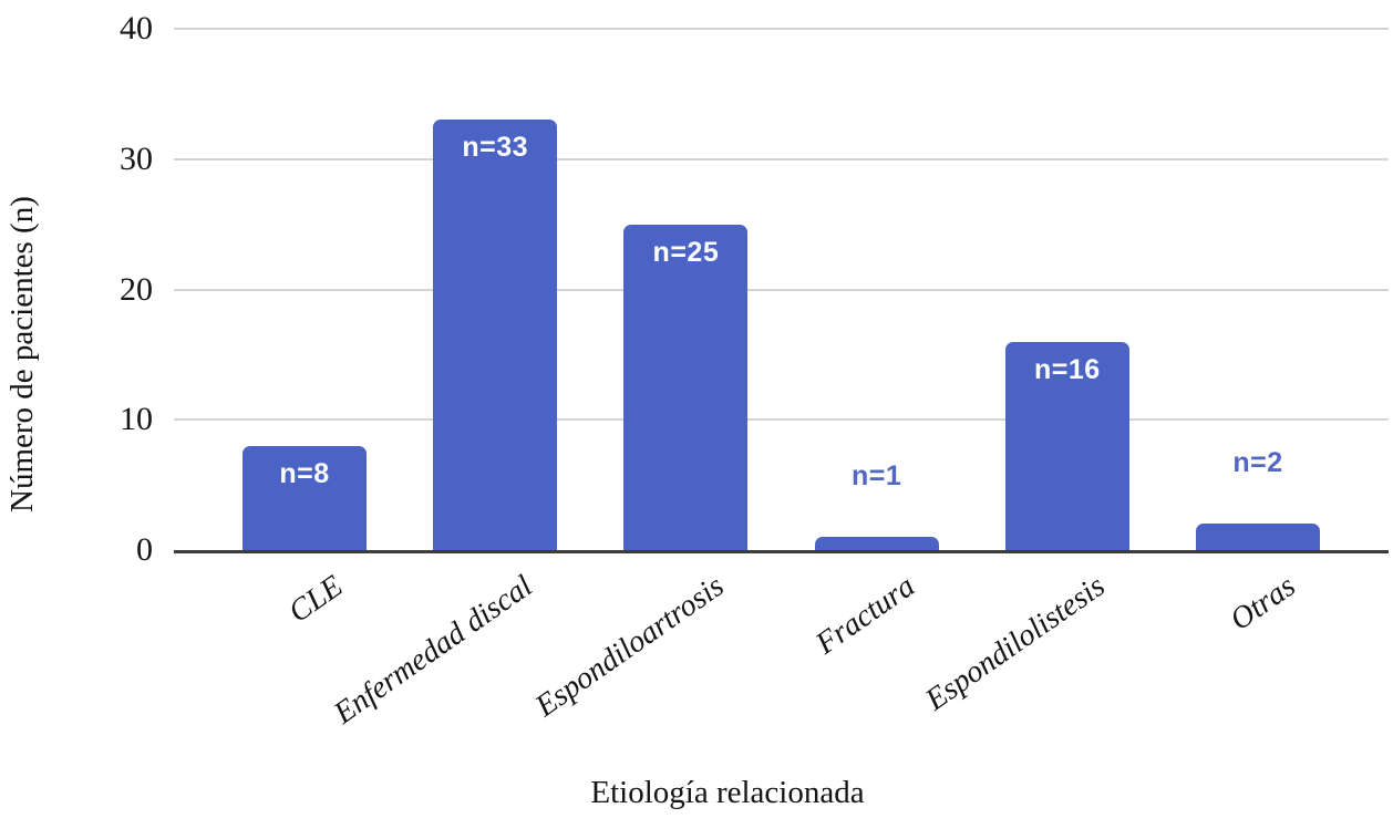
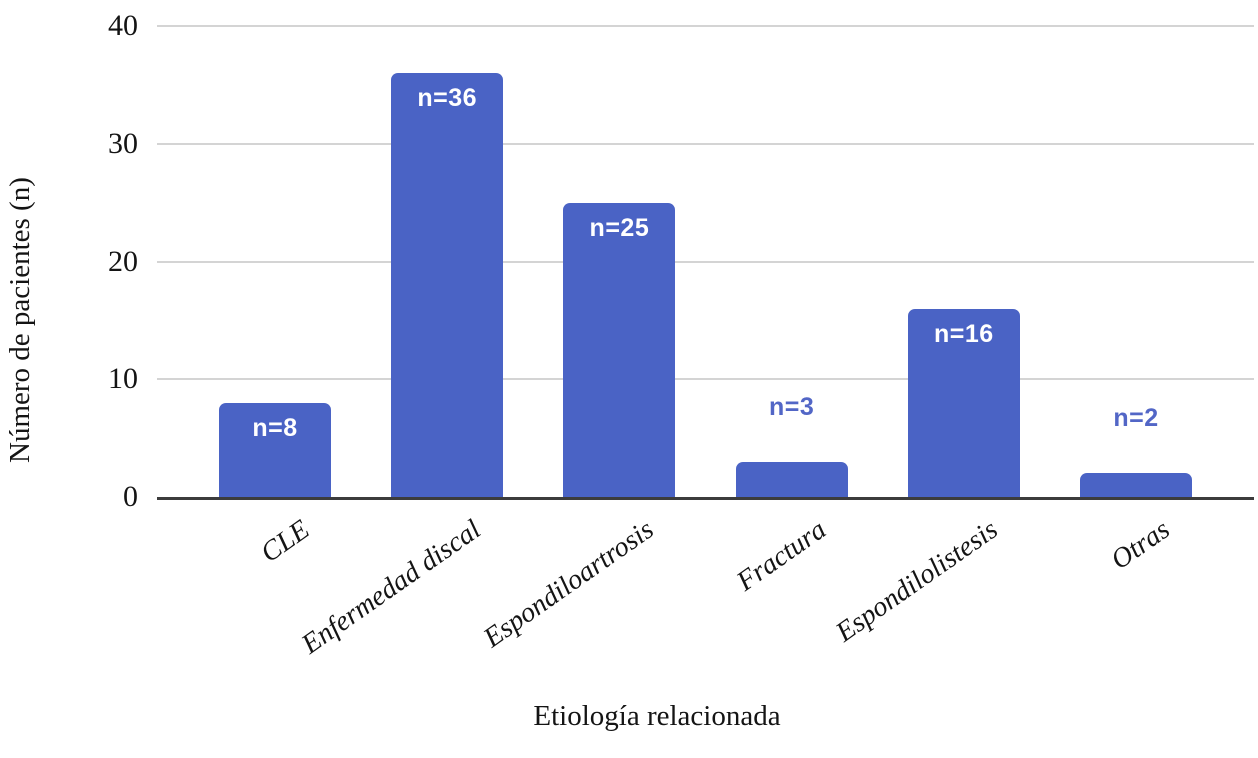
Enfermedad discal: 33 -> 36
Fractura: 1 -> 3
